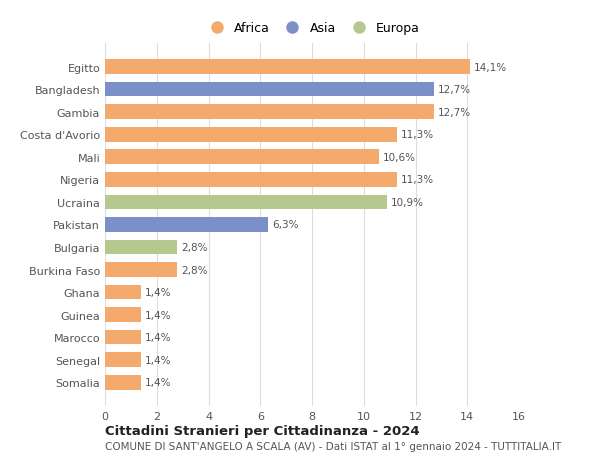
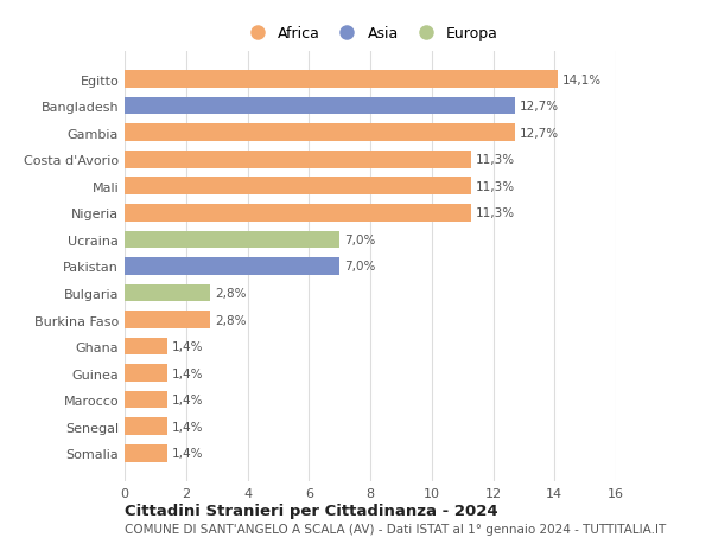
Mali: 10,6% -> 11,3%
Ucraina: 10,9% -> 7,0%
Pakistan: 6,3% -> 7,0%
